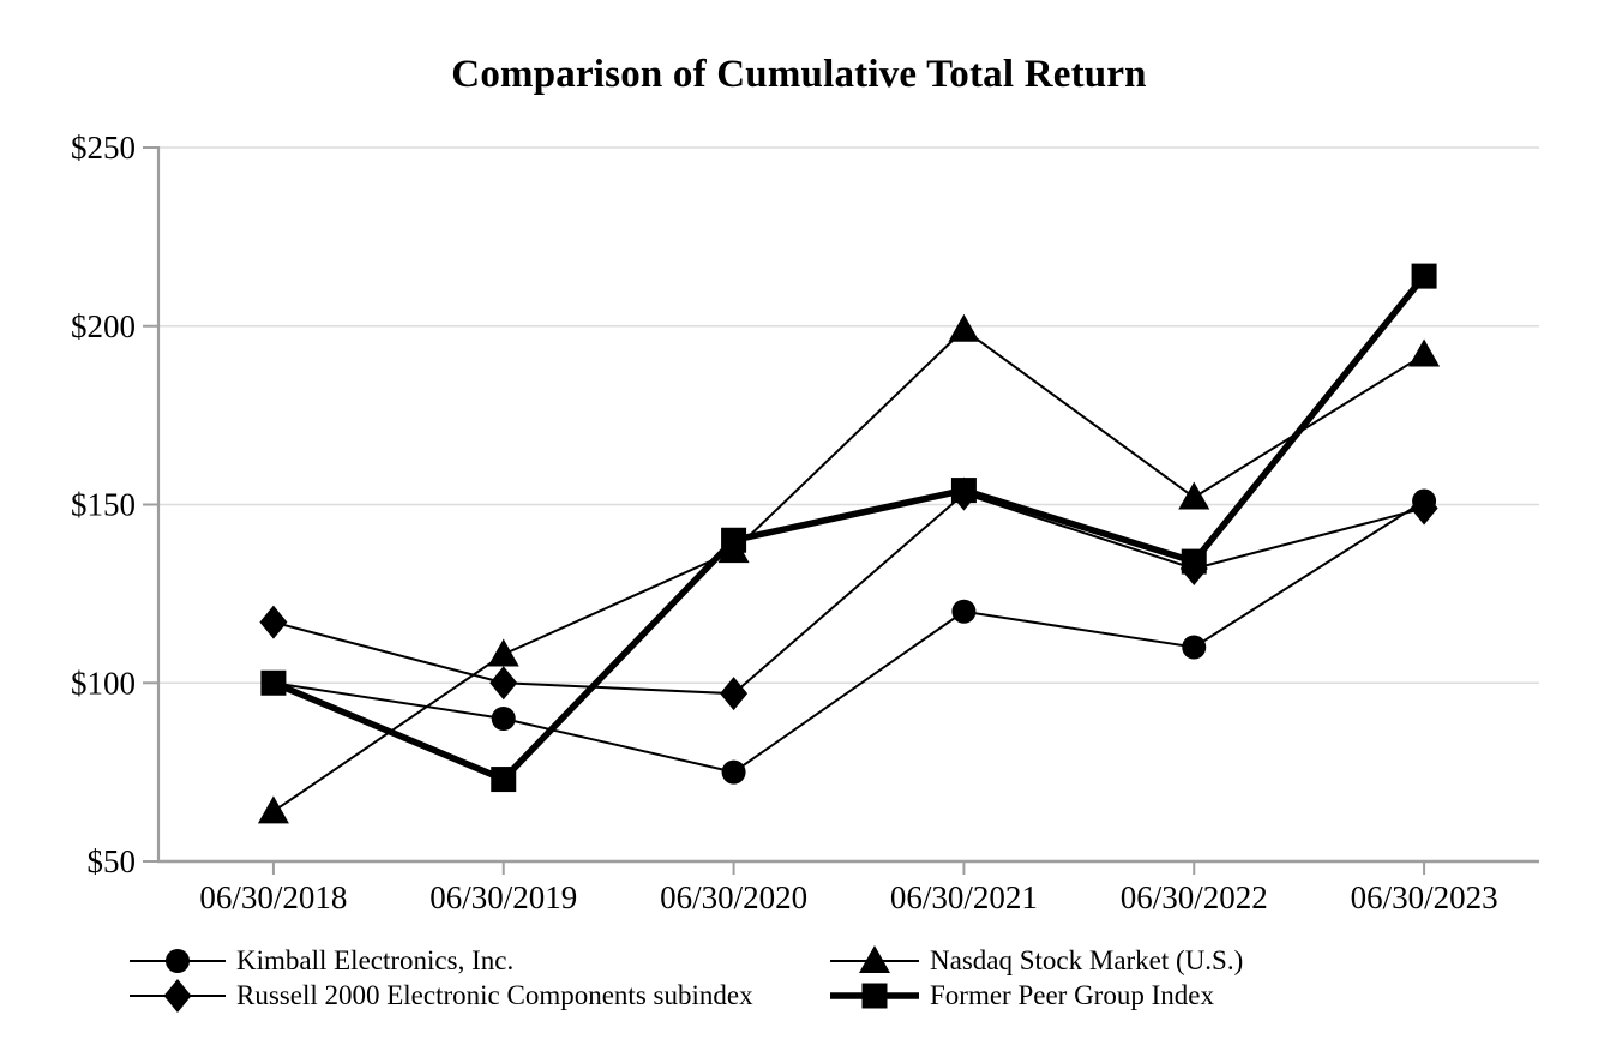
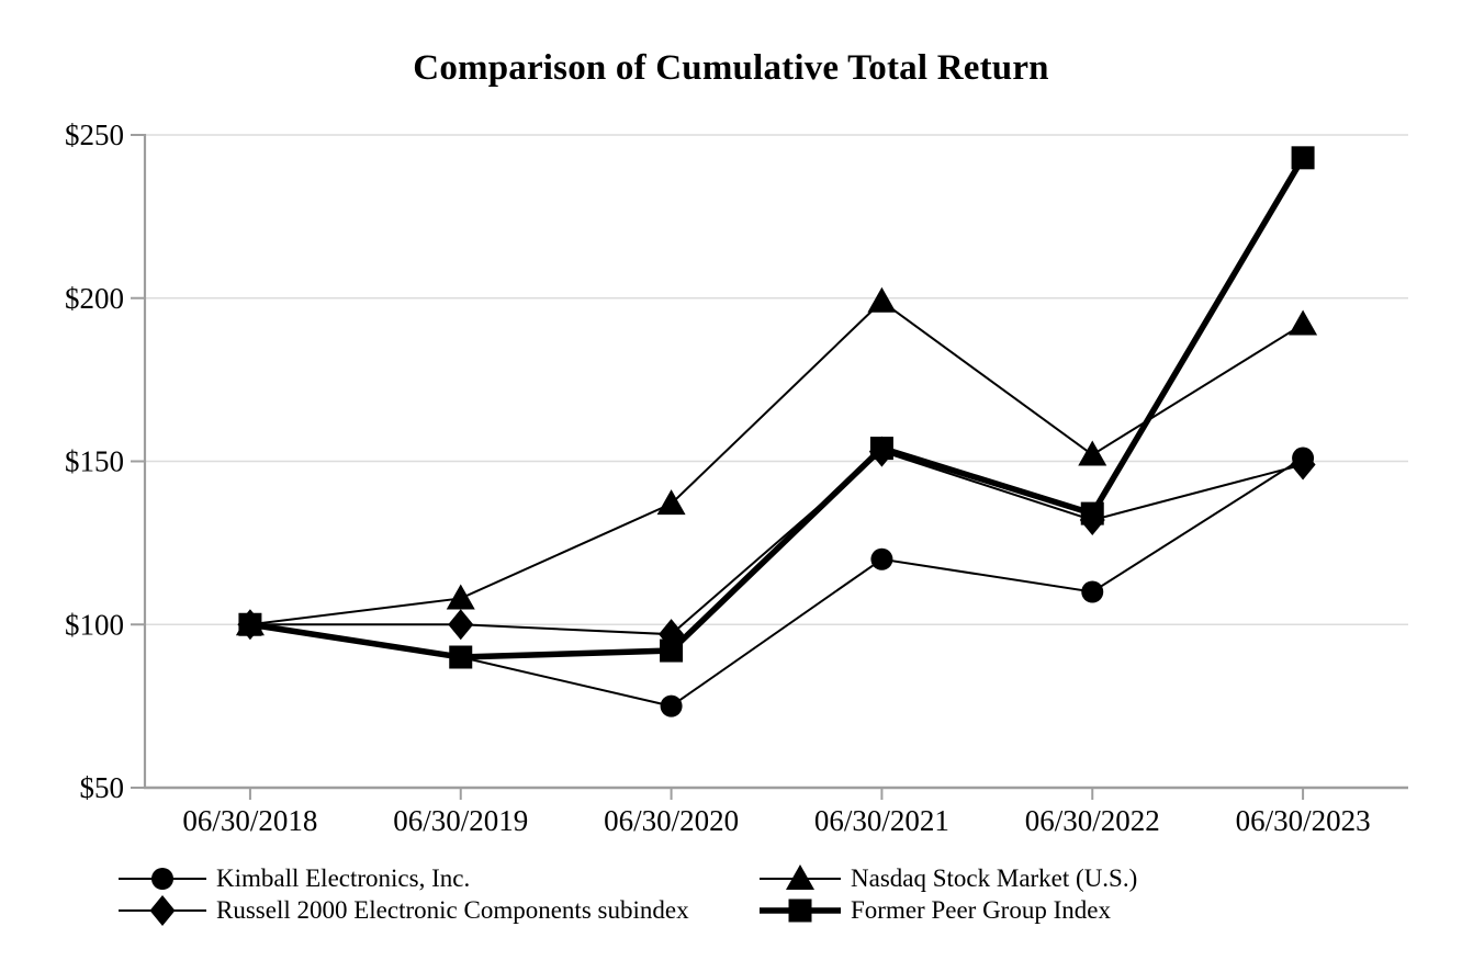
Nasdaq Stock Market (U.S.)/06/30/2018: $64 -> $100
Russell 2000 Electronic Components subindex/06/30/2018: $117 -> $100
Former Peer Group Index/06/30/2019: $73 -> $90
Former Peer Group Index/06/30/2020: $140 -> $92
Former Peer Group Index/06/30/2023: $214 -> $243
